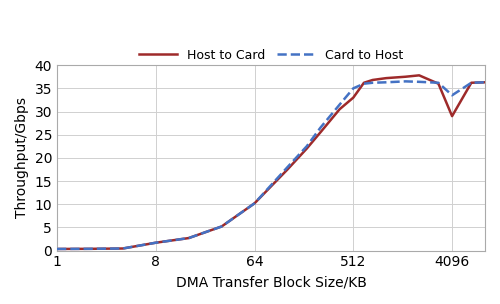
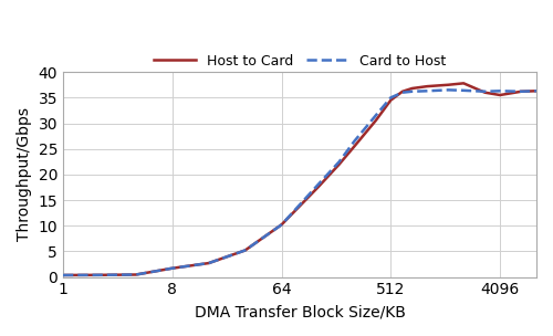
Host to Card/512: 33.0 -> 34.5
Card to Host/4096: 33.5 -> 36.3
Host to Card/4096: 29.0 -> 35.5
